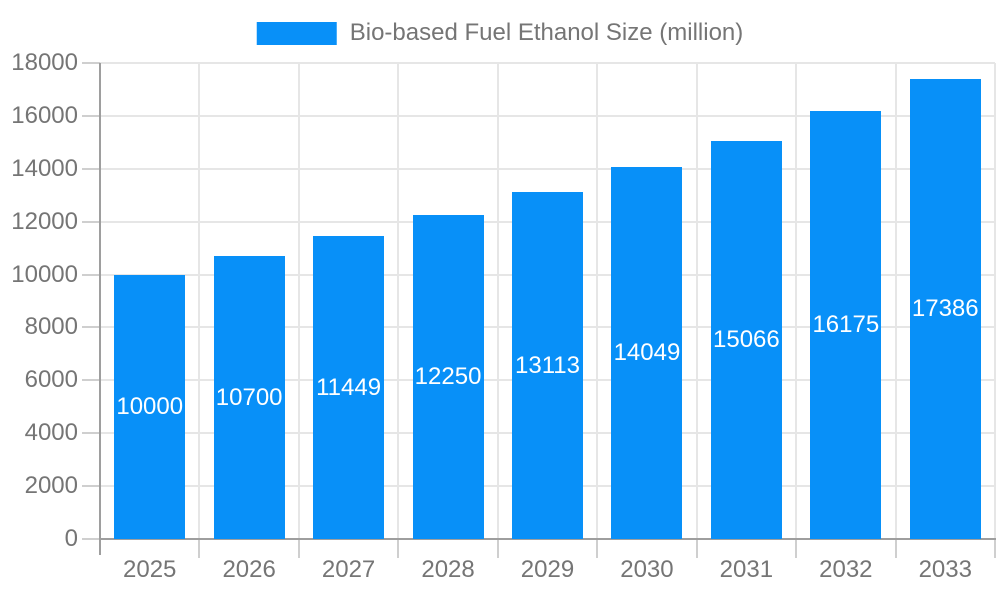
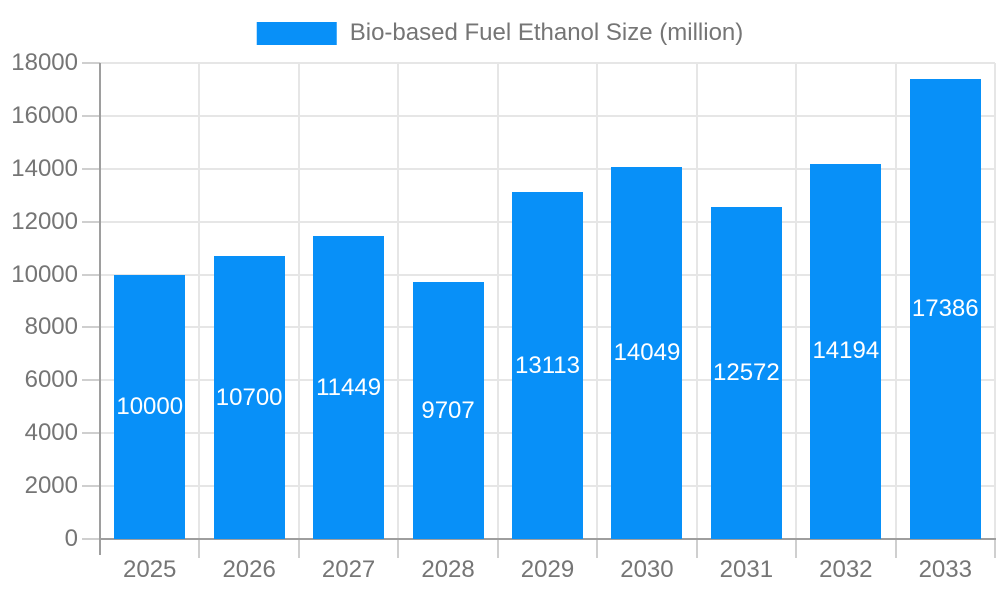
2028: 12250 -> 9707
2031: 15066 -> 12572
2032: 16175 -> 14194
